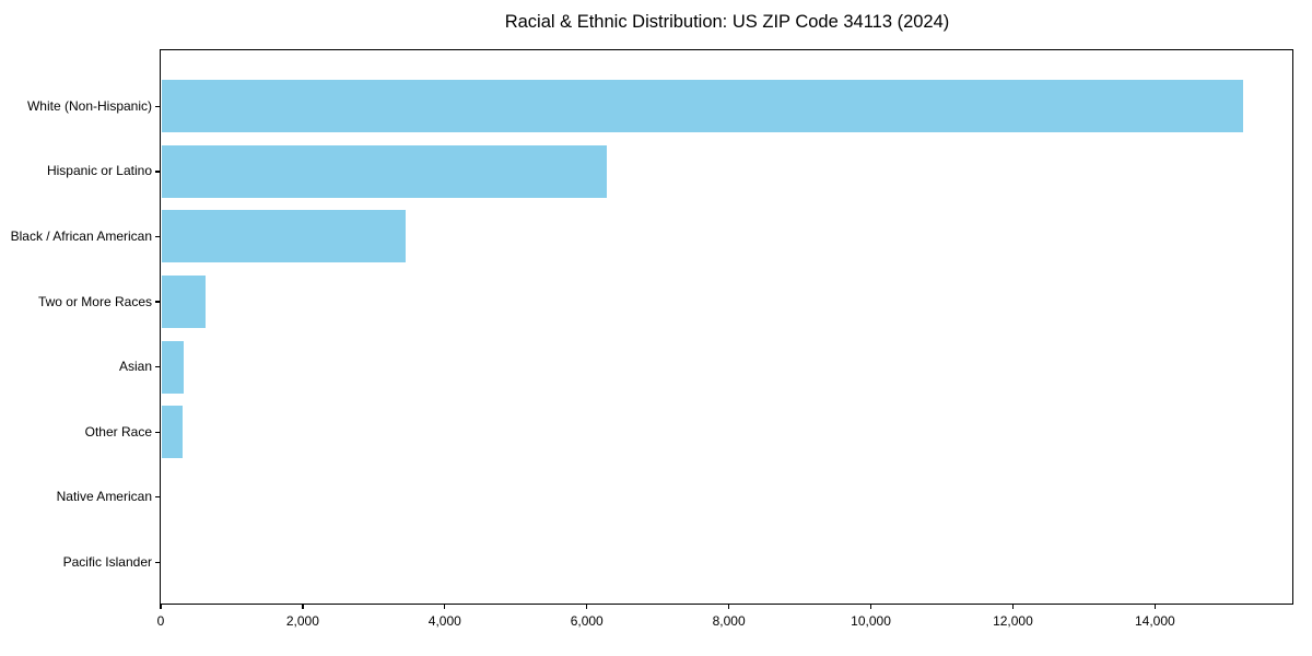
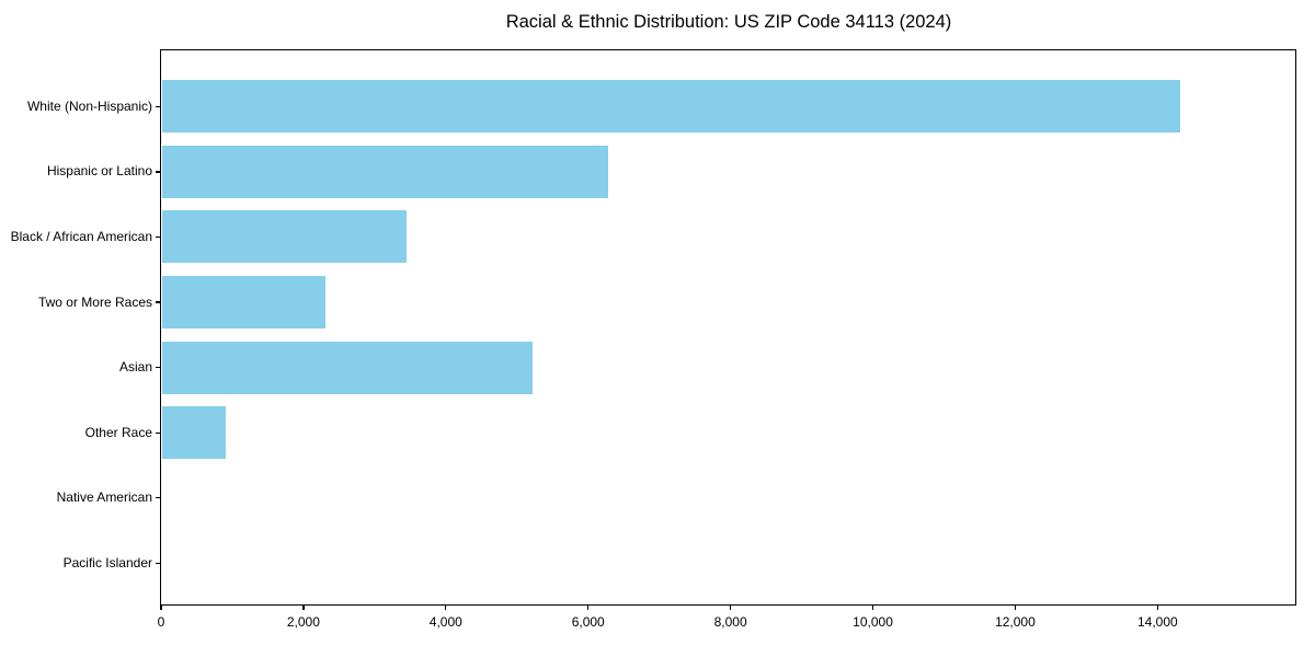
White (Non-Hispanic): 15200 -> 14300
Two or More Races: 600 -> 2300
Asian: 300 -> 5200
Other Race: 300 -> 900
